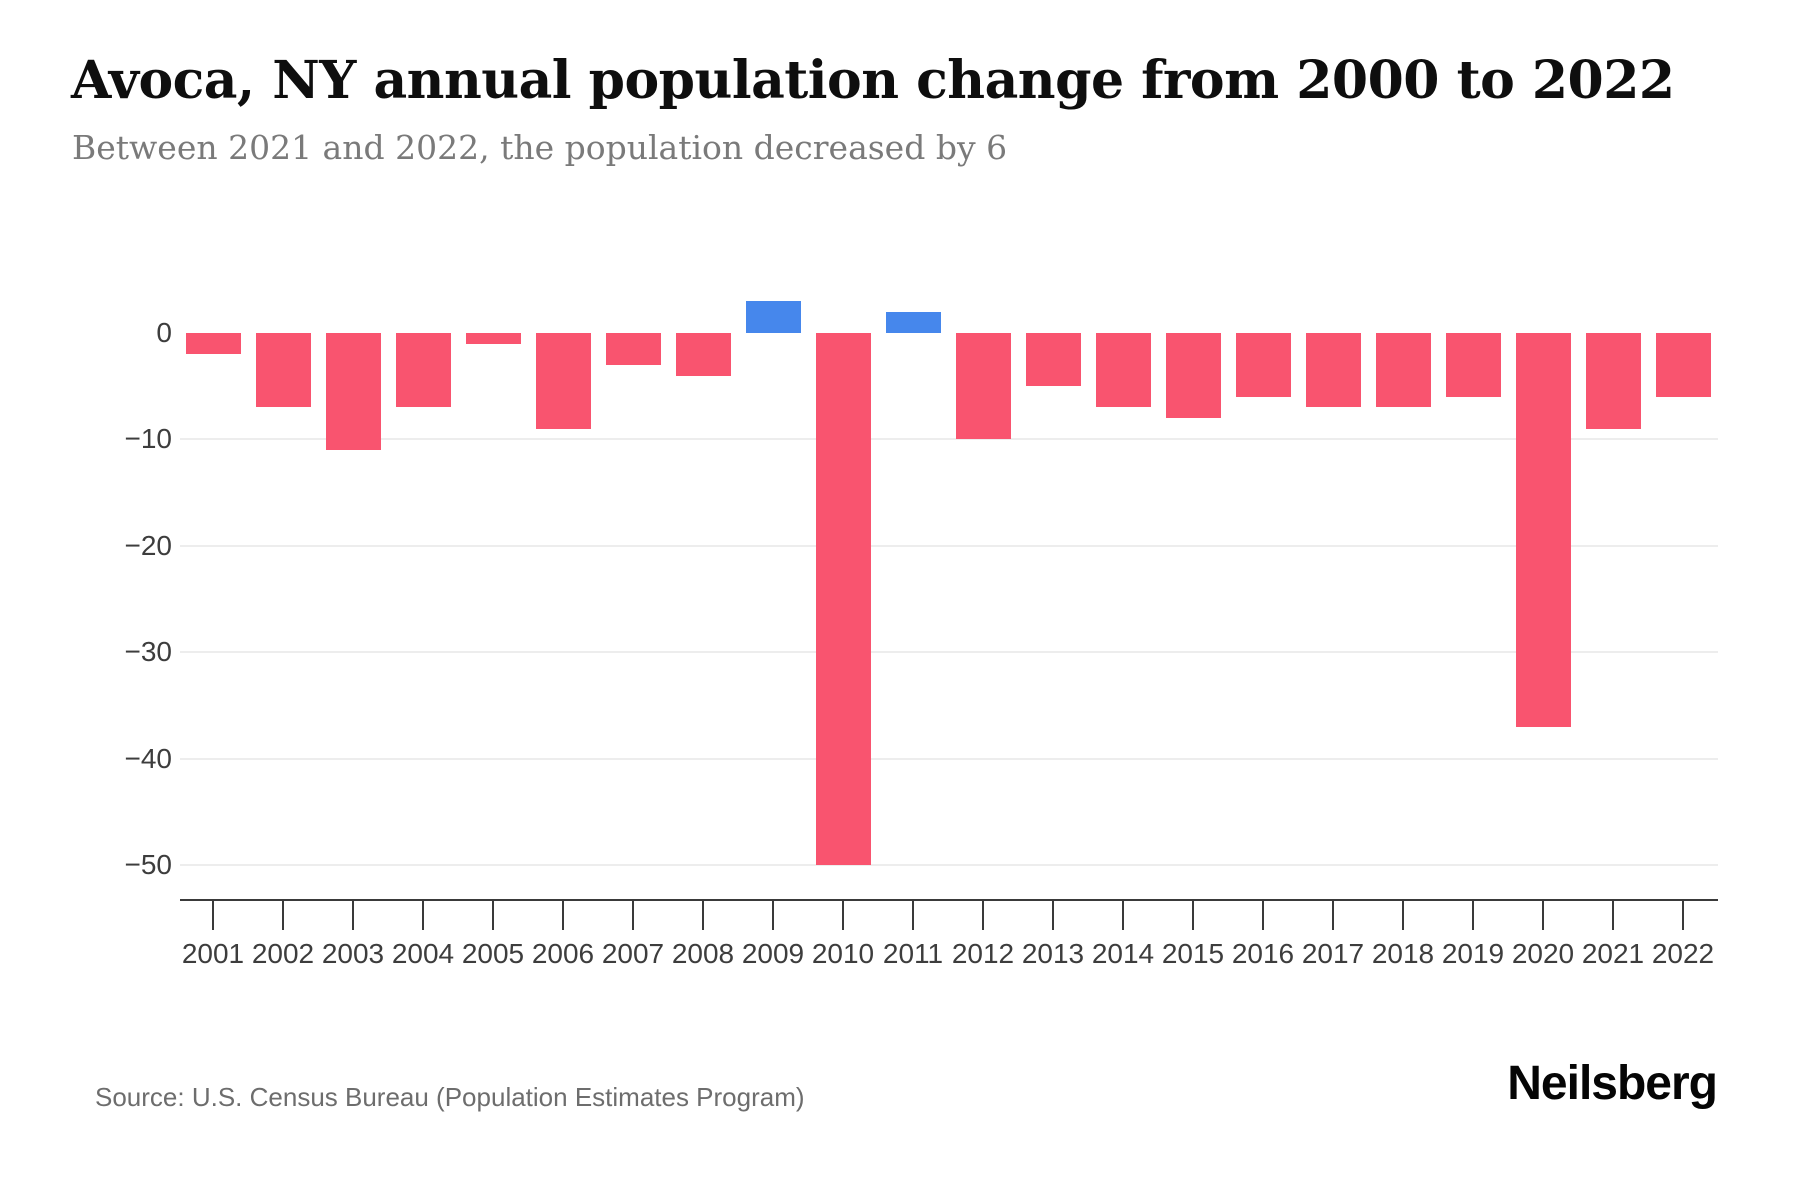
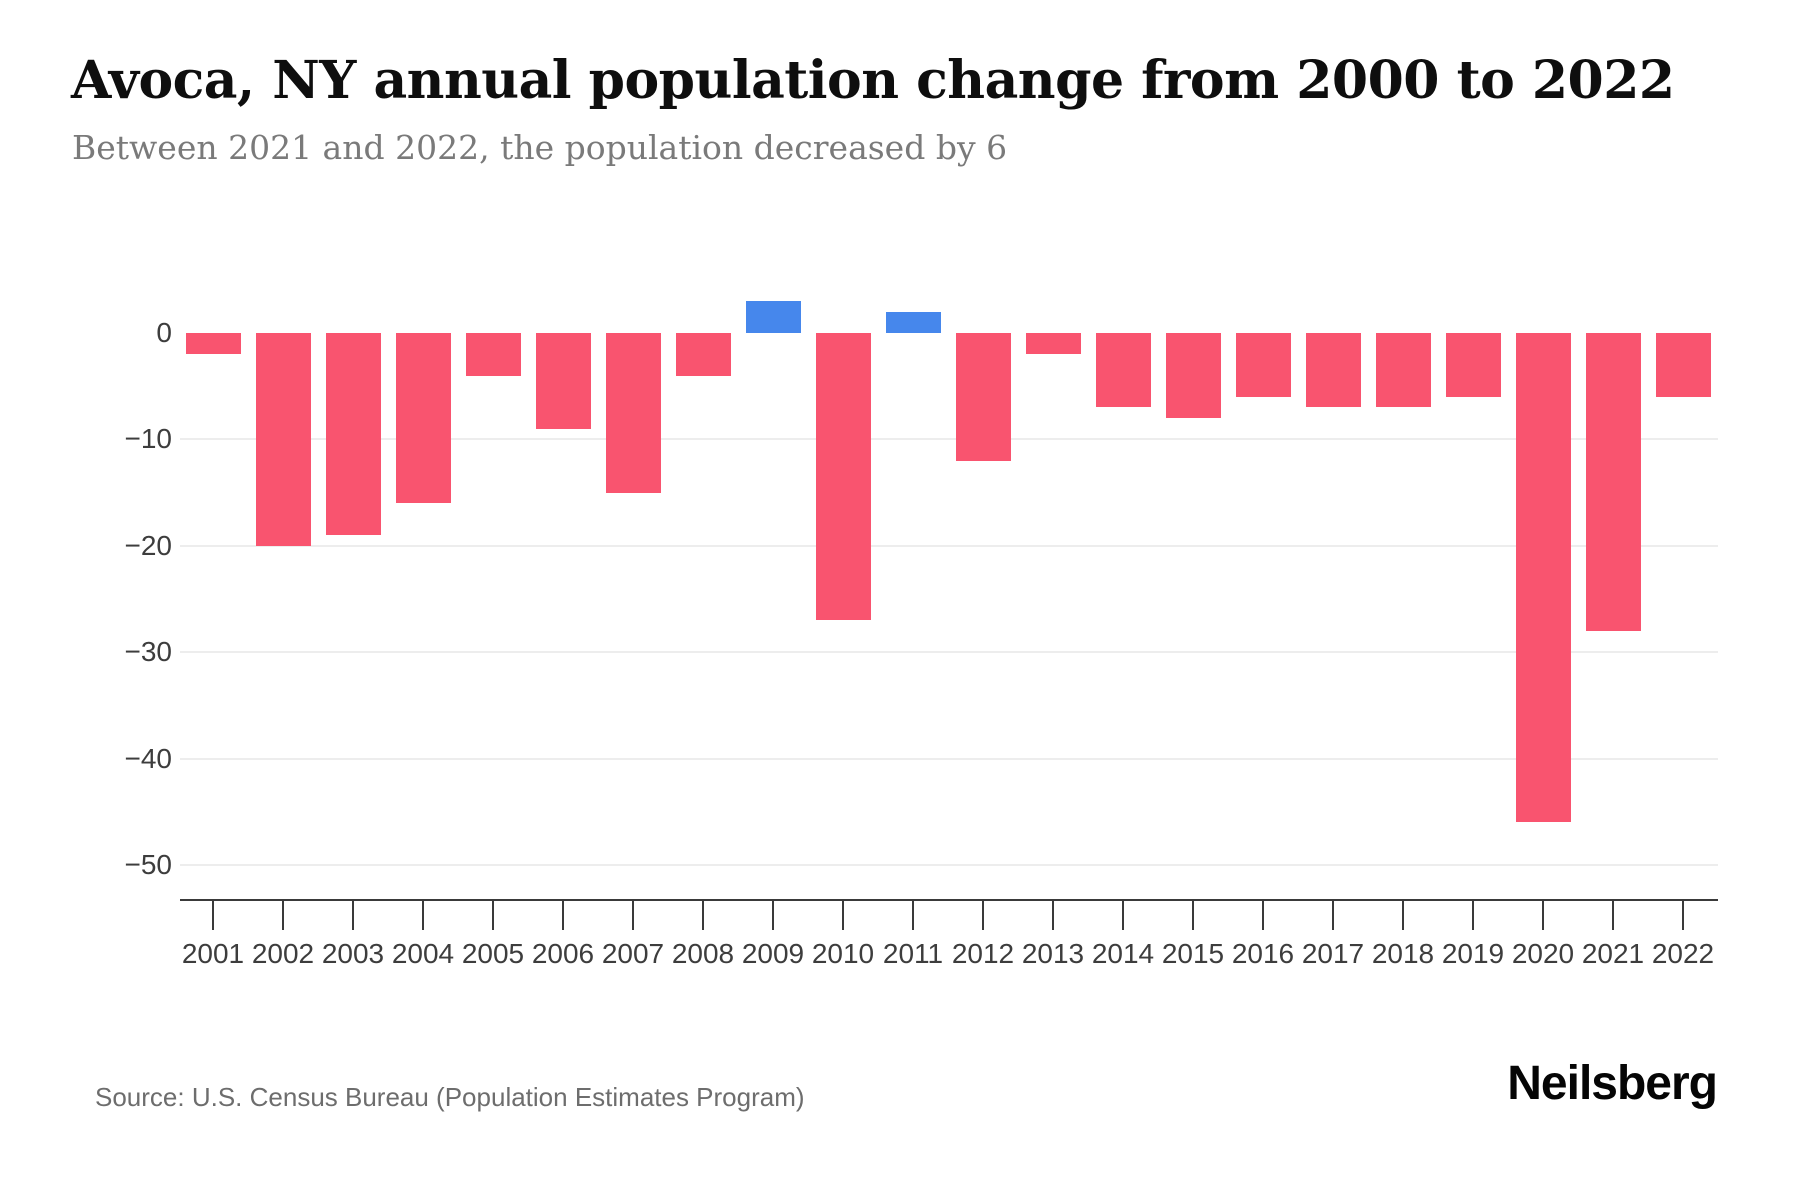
2002: -7 -> -20
2003: -11 -> -19
2004: -7 -> -16
2005: -1 -> -4
2007: -3 -> -15
2010: -50 -> -27
2012: -10 -> -12
2013: -5 -> -2
2020: -37 -> -46
2021: -9 -> -28
